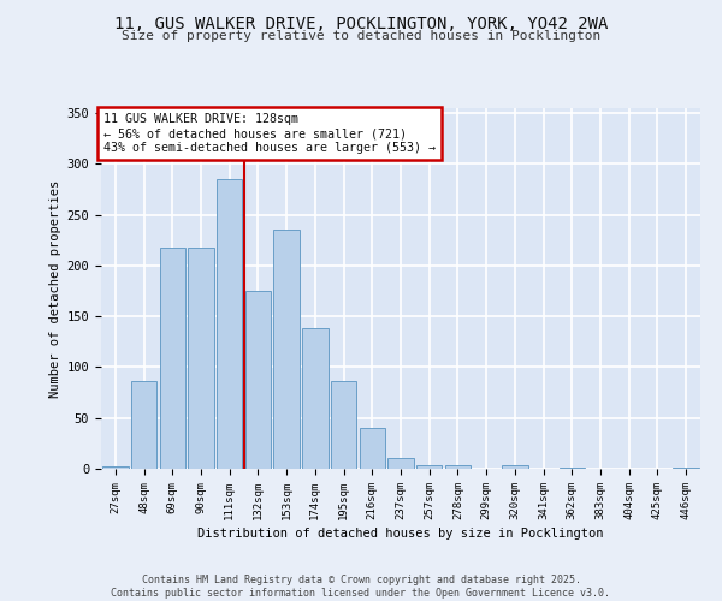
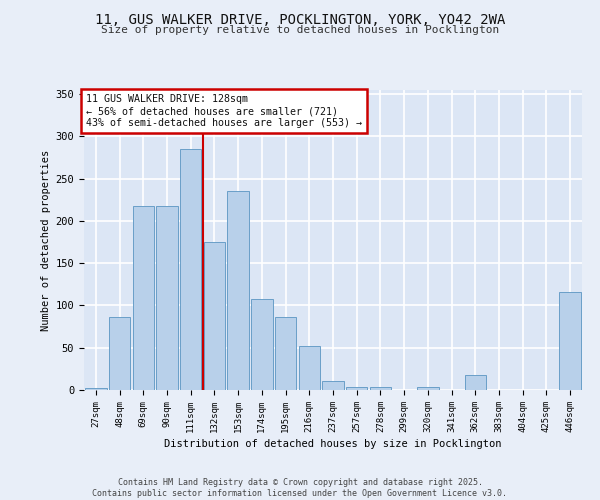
174sqm: 138 -> 108
216sqm: 40 -> 52
362sqm: 1 -> 18
446sqm: 1 -> 116
